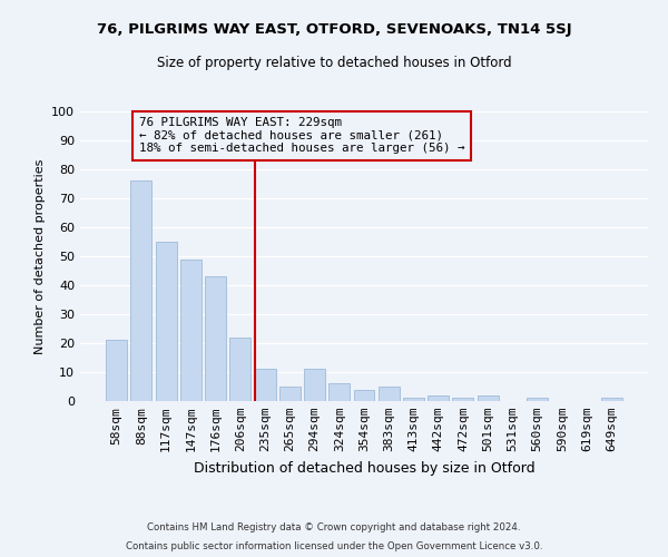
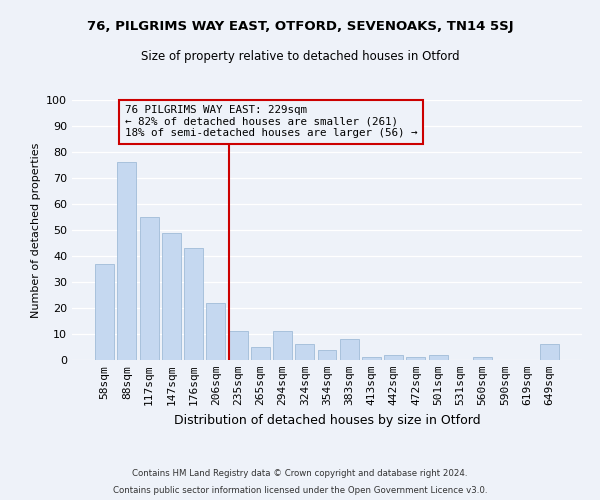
58sqm: 21 -> 37
383sqm: 5 -> 8
649sqm: 1 -> 6
